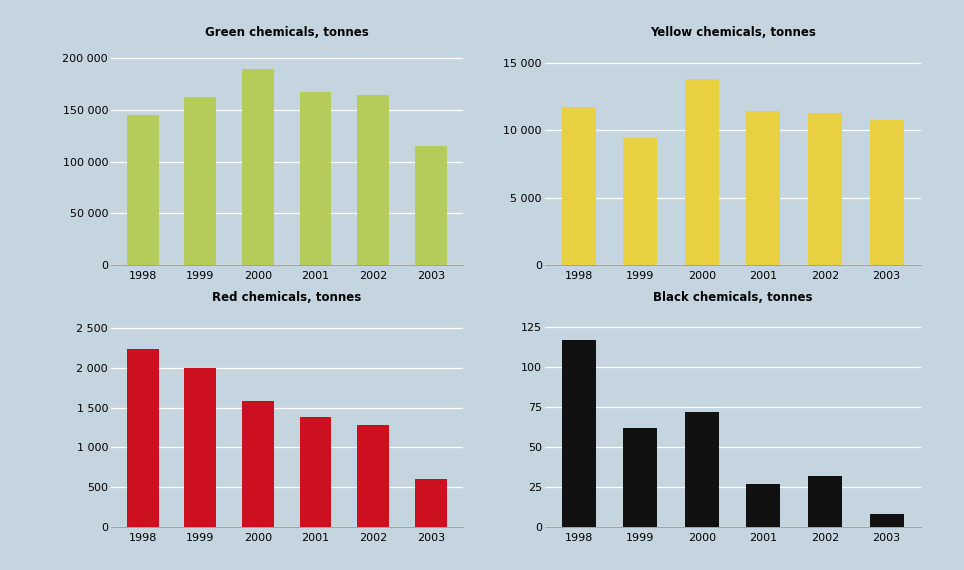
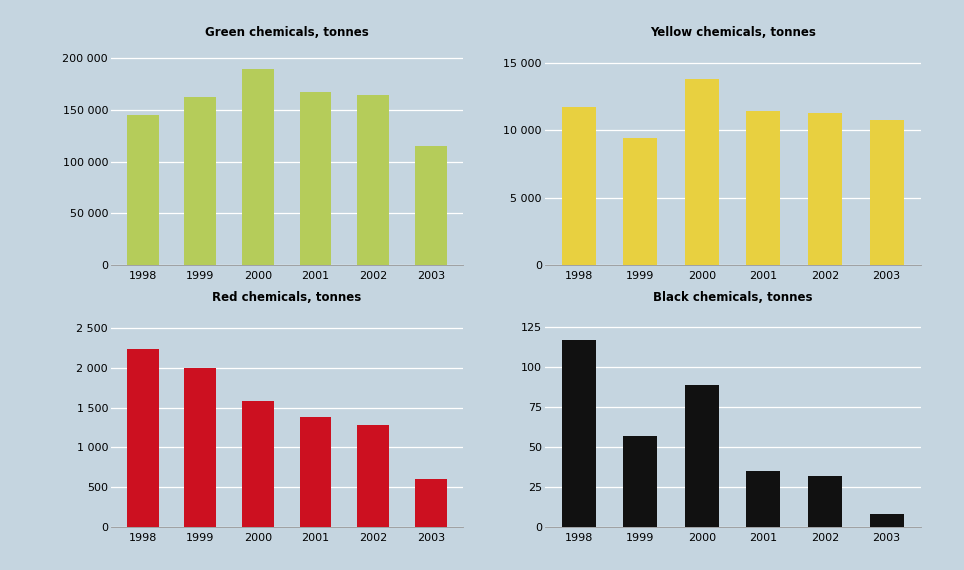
Black chemicals, tonnes/1999: 62 -> 57
Black chemicals, tonnes/2000: 72 -> 89
Black chemicals, tonnes/2001: 27 -> 35
